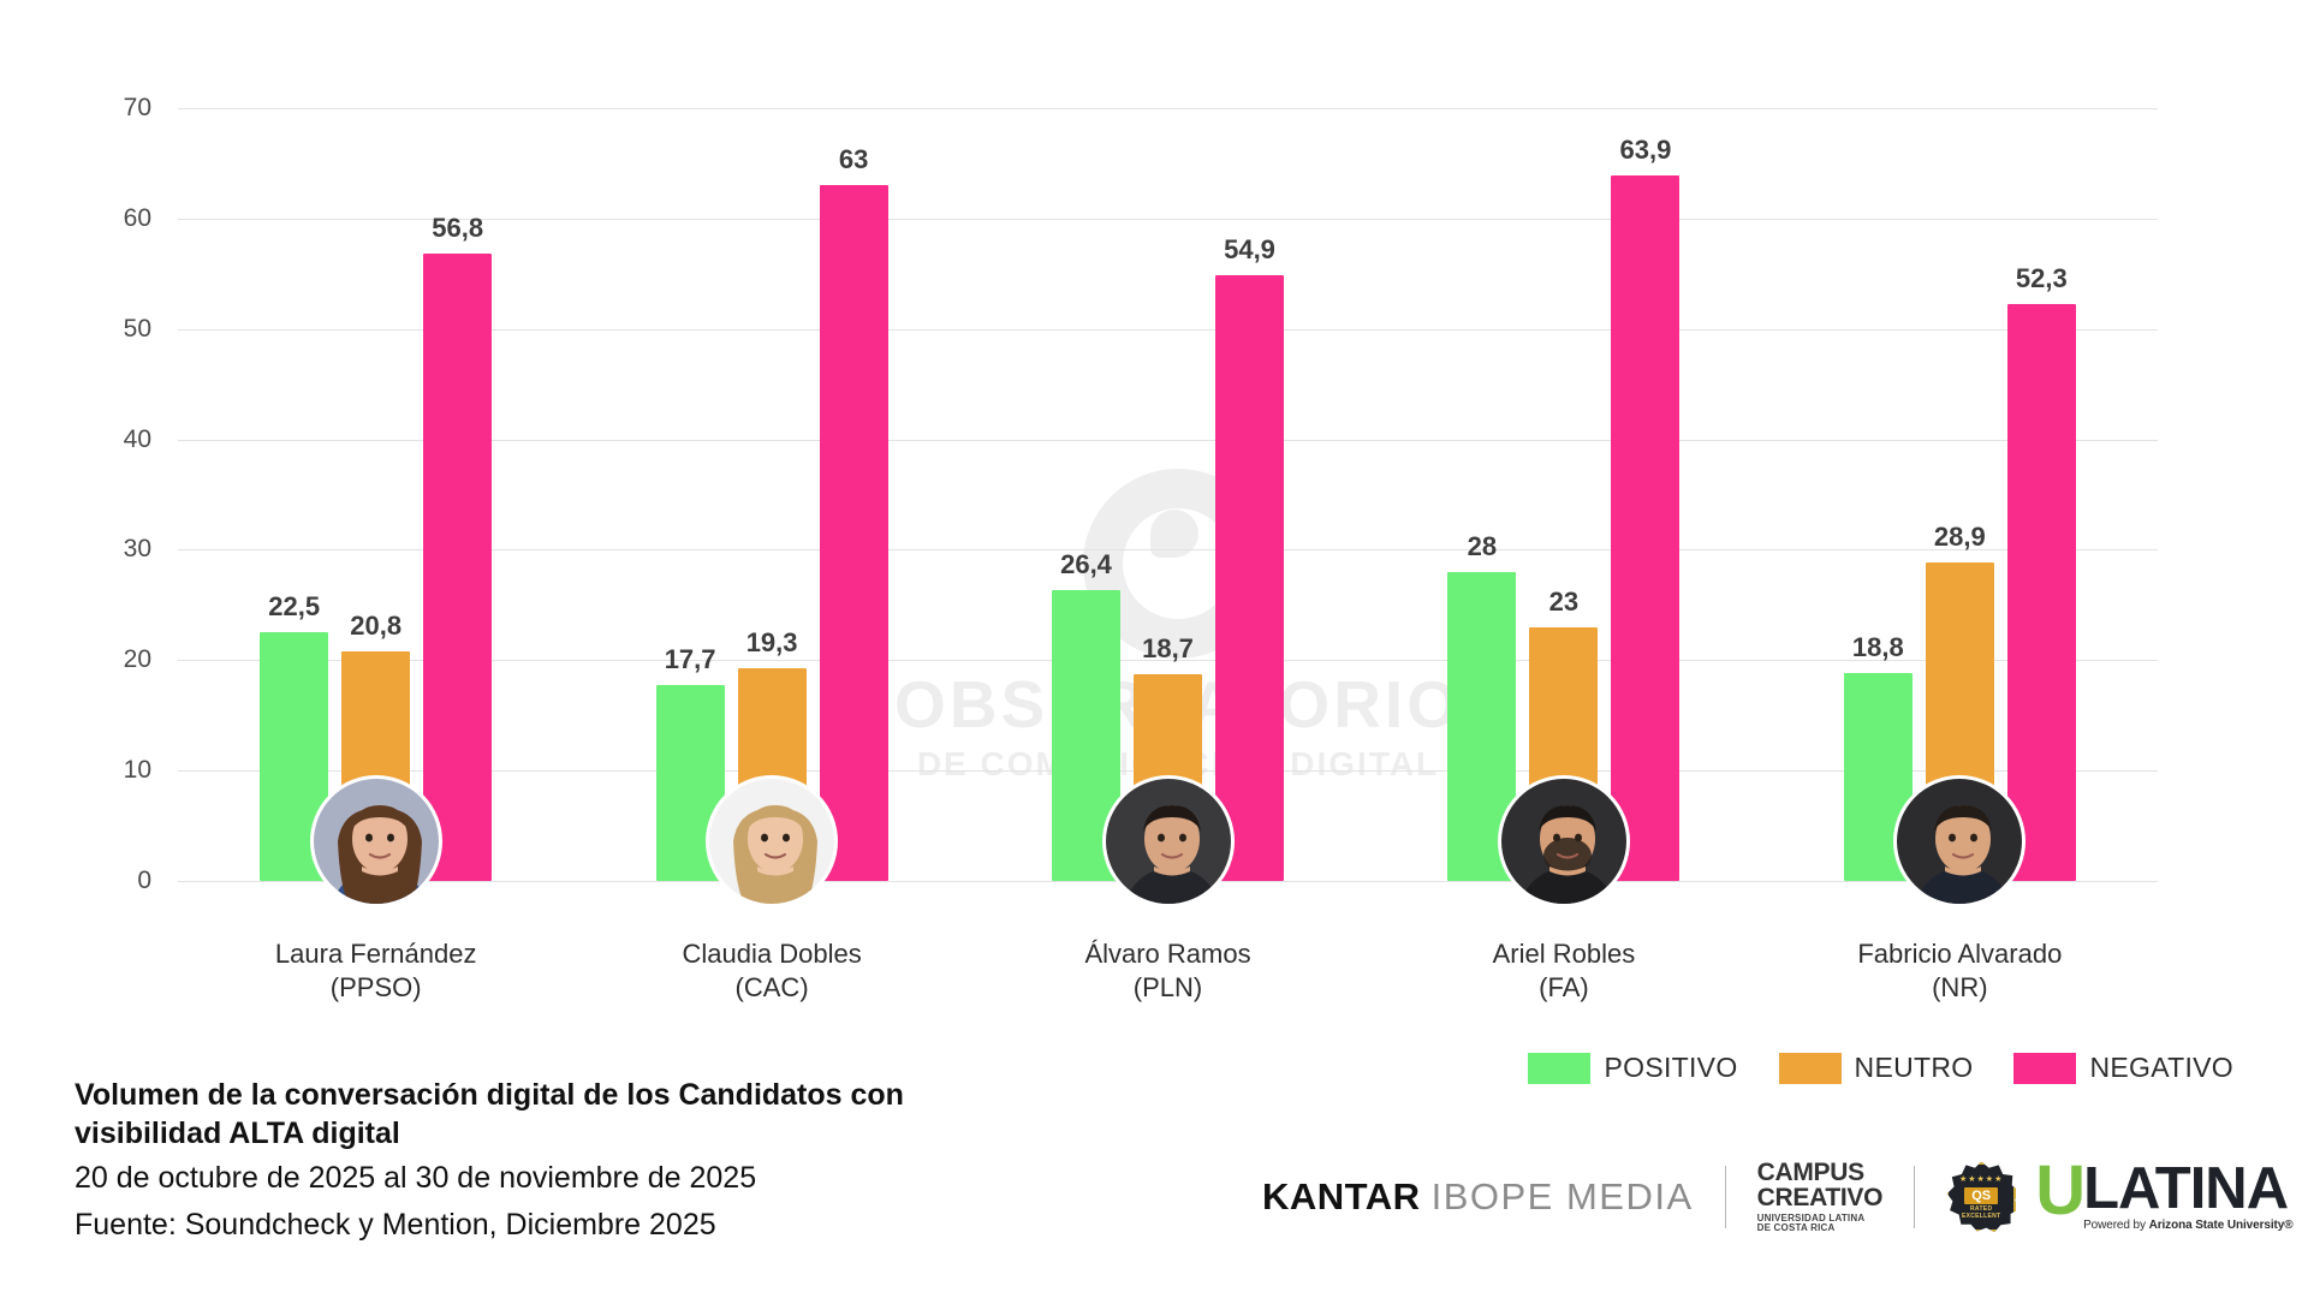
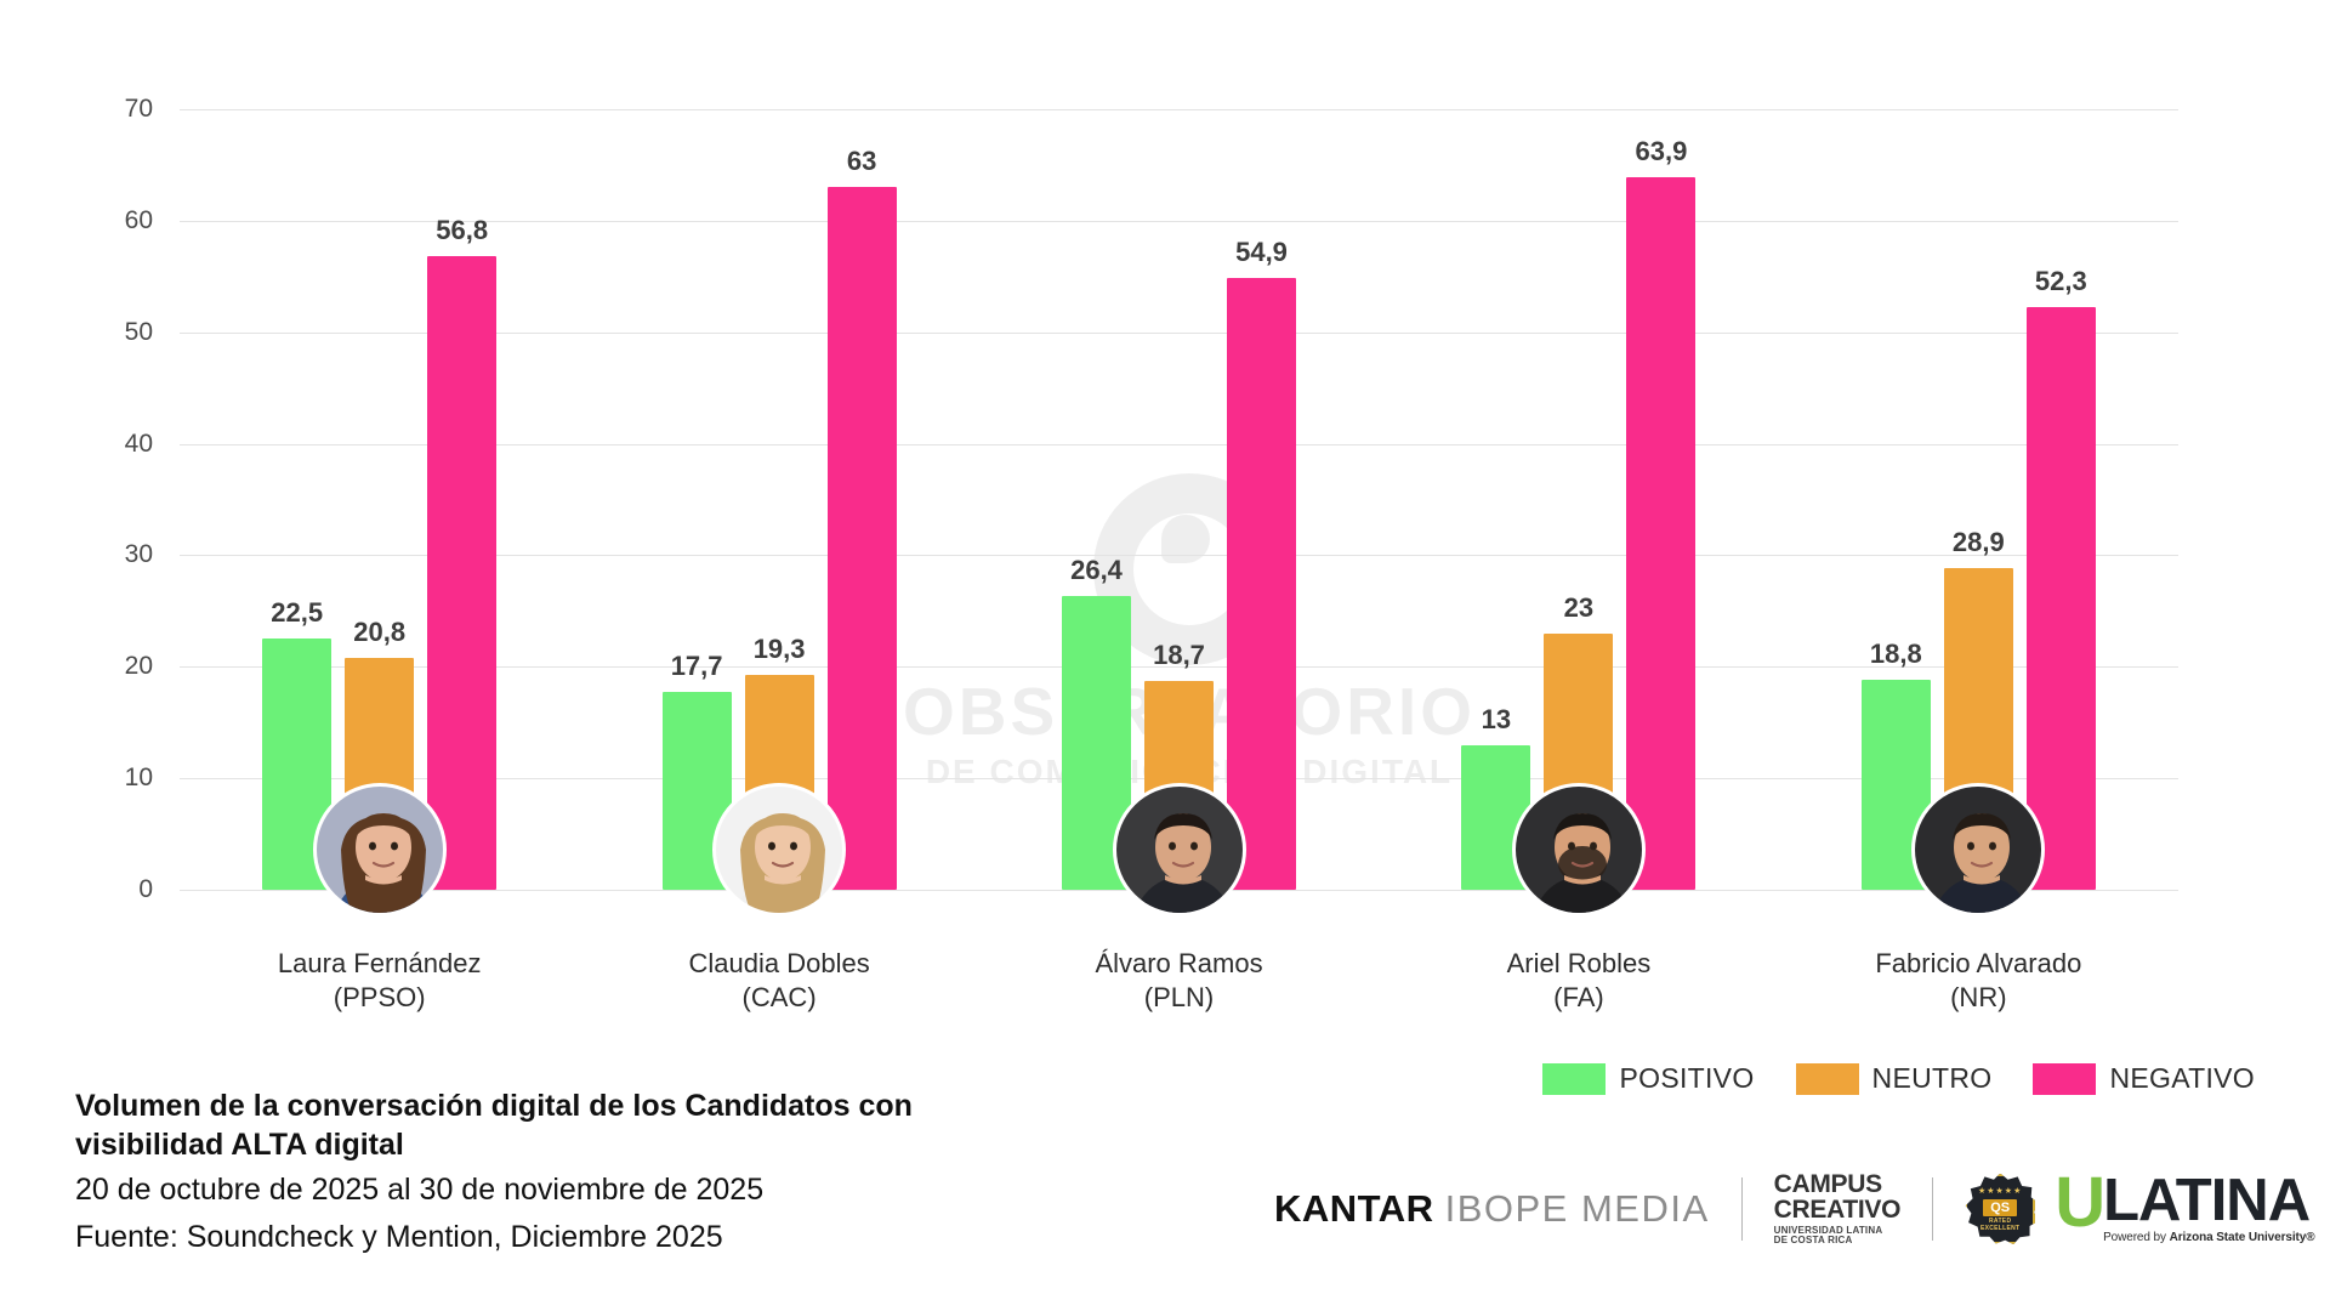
POSITIVO/Ariel Robles (FA): 28 -> 13
